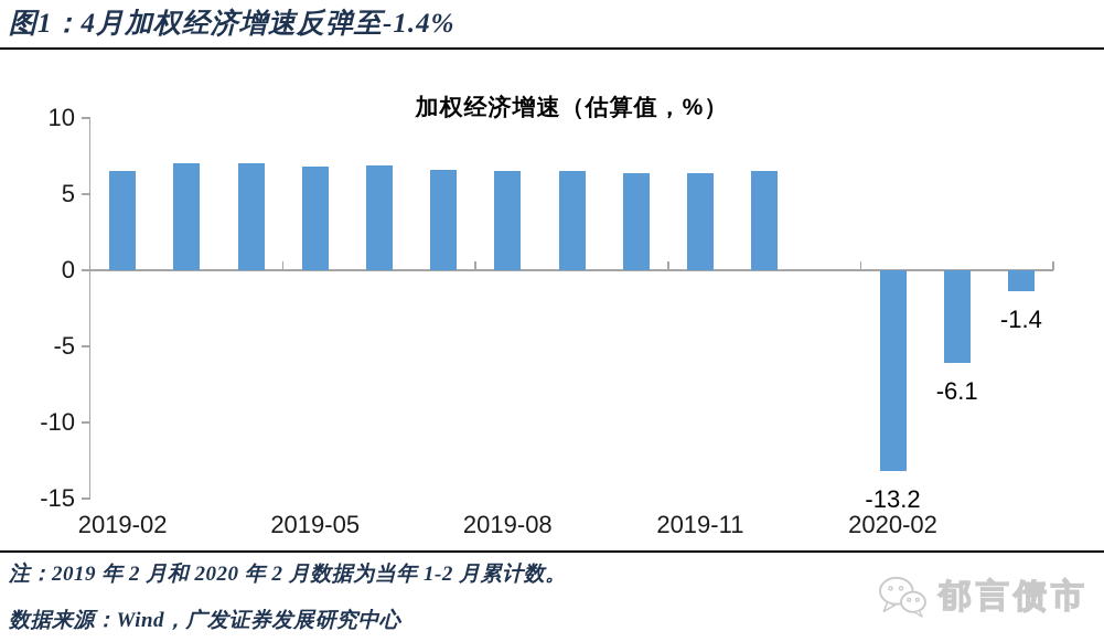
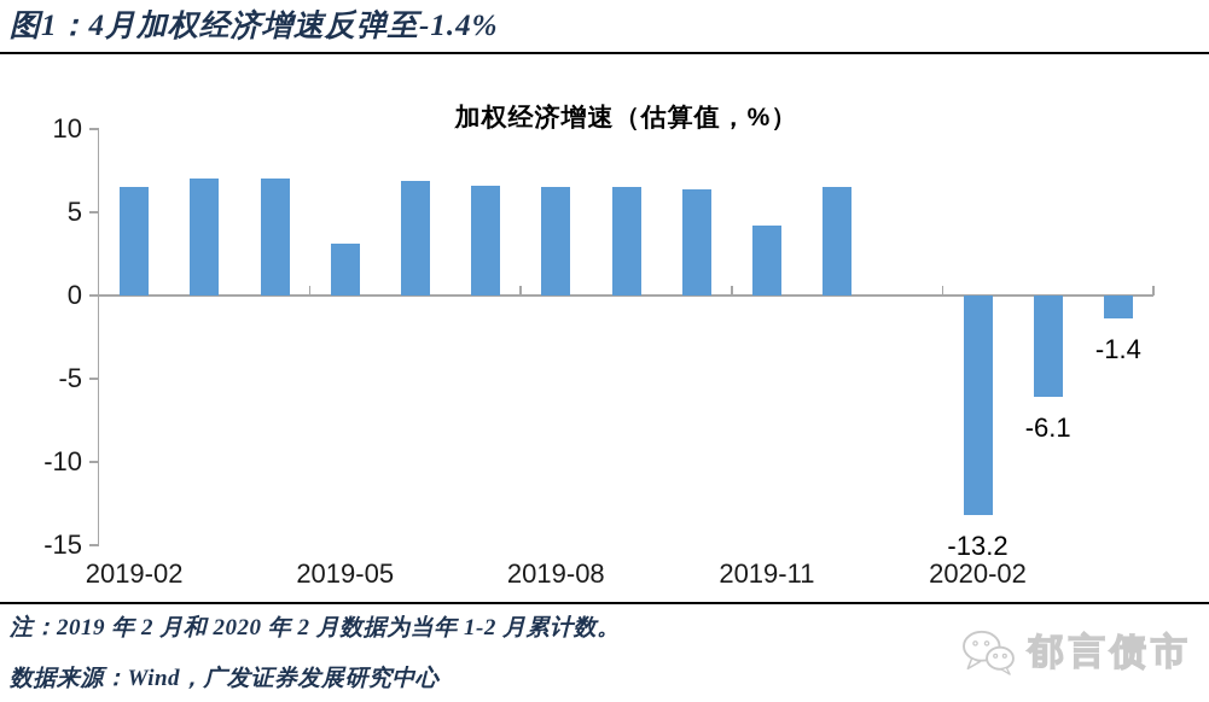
2019-05: 6.8 -> 3.1
2019-11: 6.4 -> 4.2
